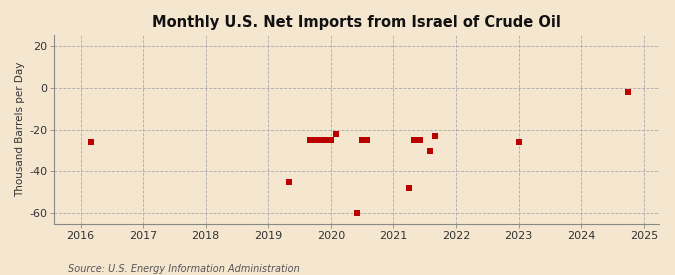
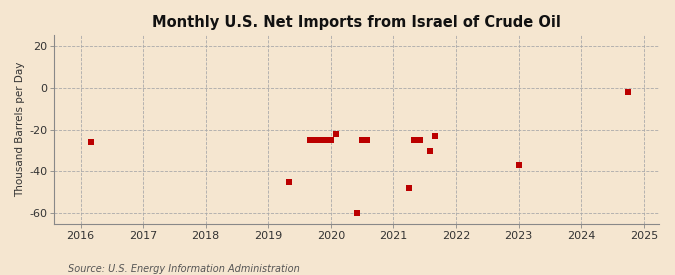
2023: -26 -> -37
